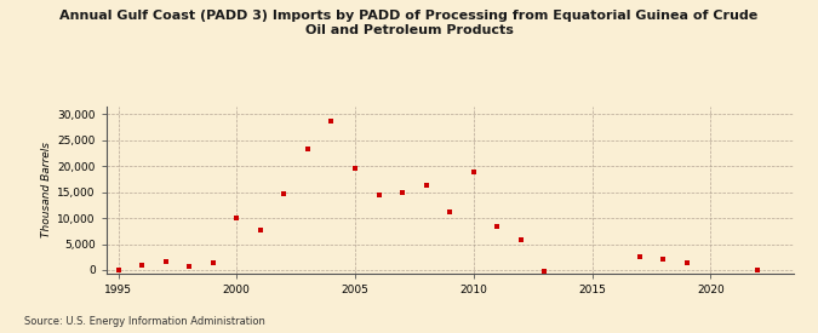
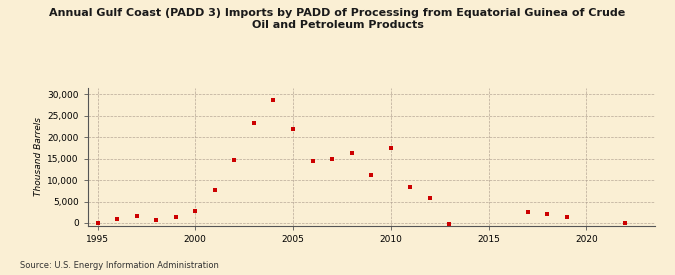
2000: 10,000 -> 2,700
2005: 19,500 -> 22,000
2010: 19,000 -> 17,500
